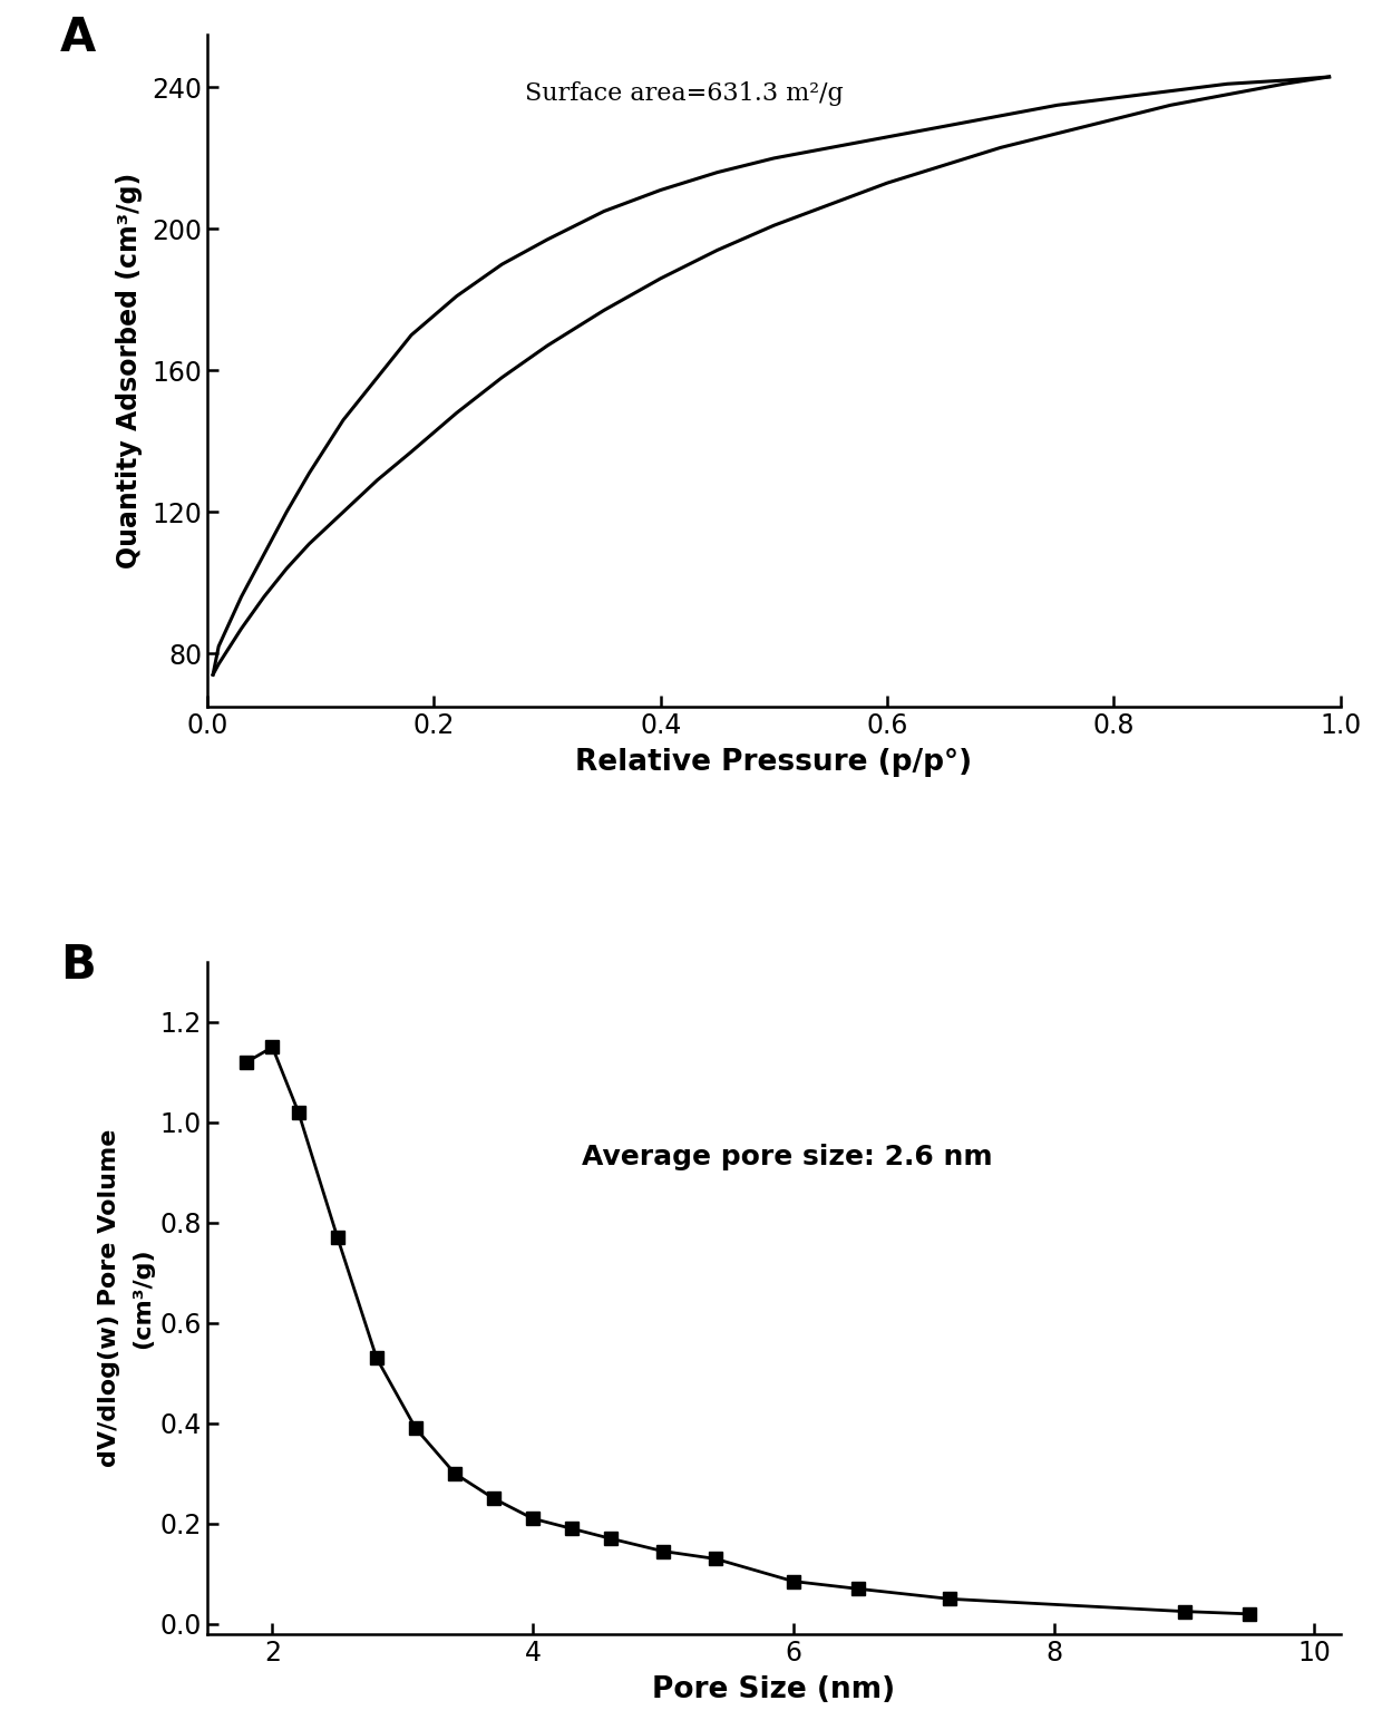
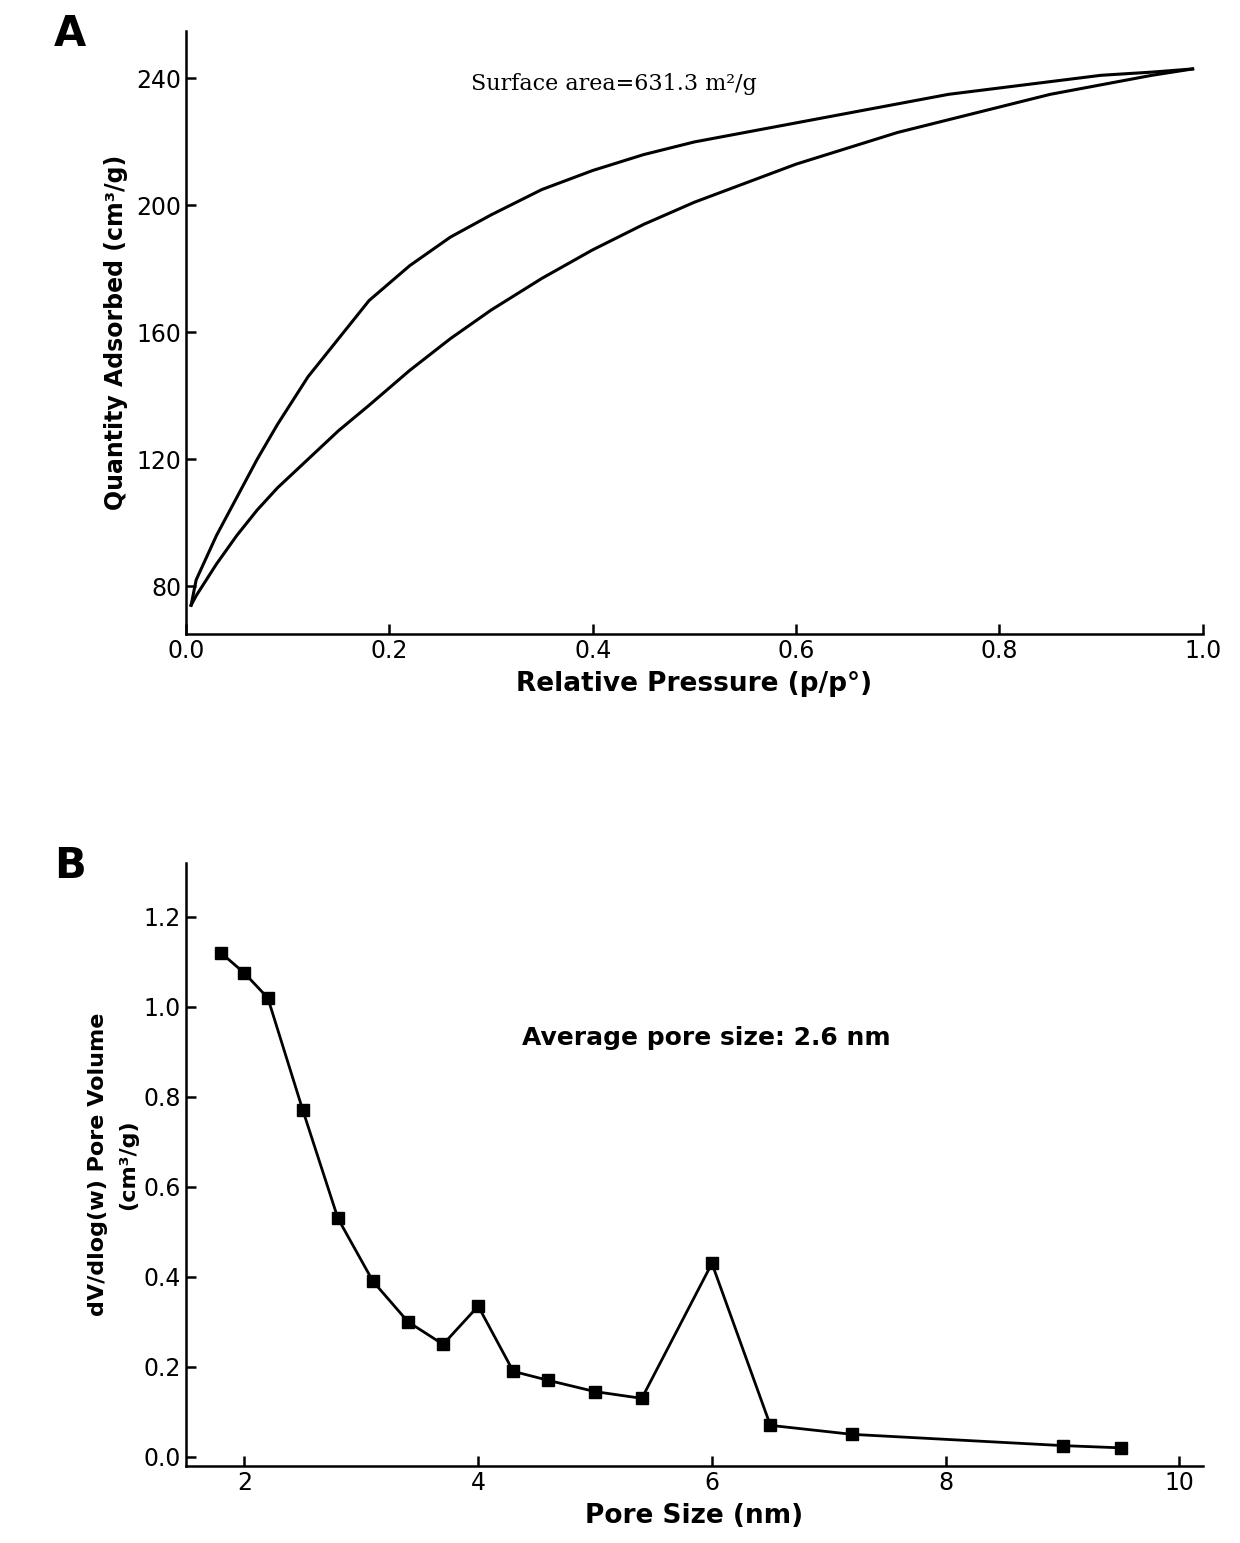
2: 1.150 -> 1.075
4: 0.210 -> 0.335
6: 0.085 -> 0.430
